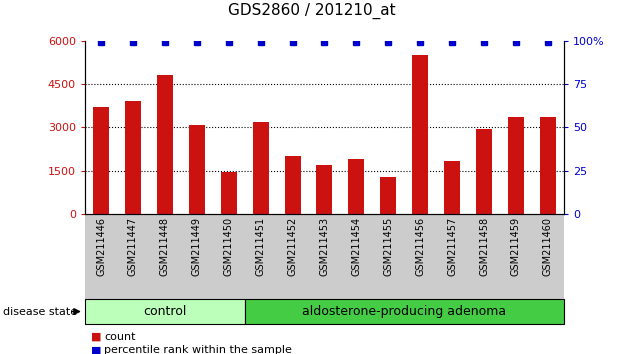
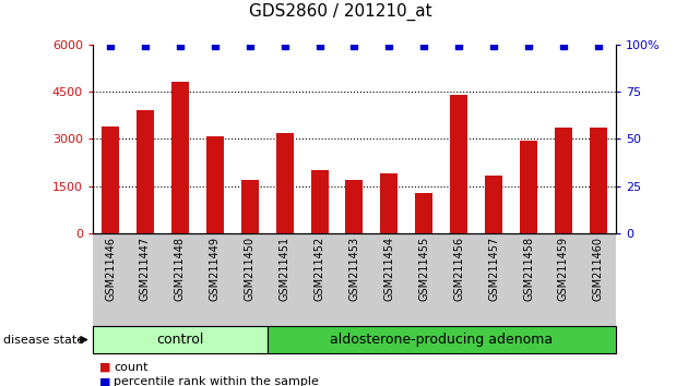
GSM211446: 3700 -> 3400
GSM211450: 1450 -> 1700
GSM211456: 5500 -> 4400
